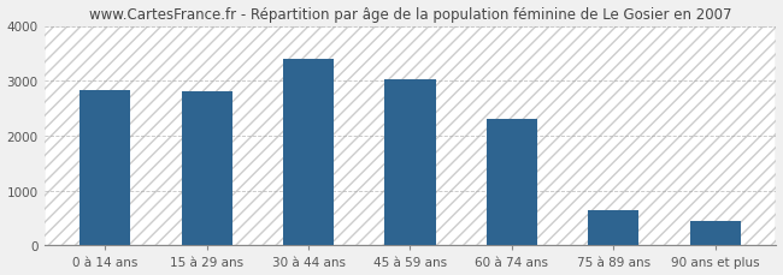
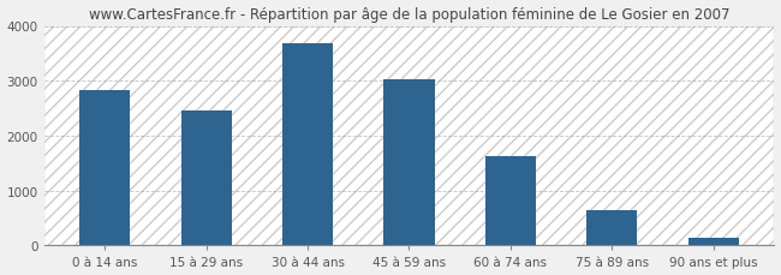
15 à 29 ans: 2800 -> 2460
30 à 44 ans: 3400 -> 3680
60 à 74 ans: 2300 -> 1620
90 ans et plus: 450 -> 130
